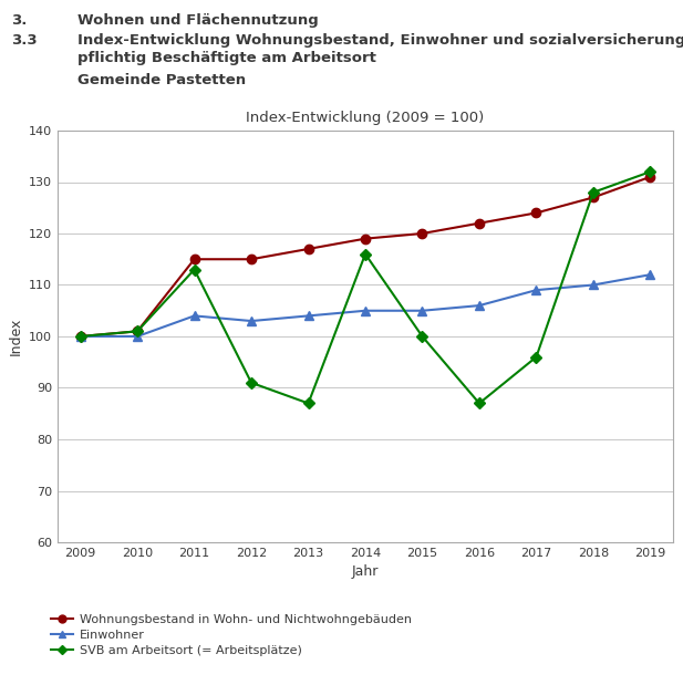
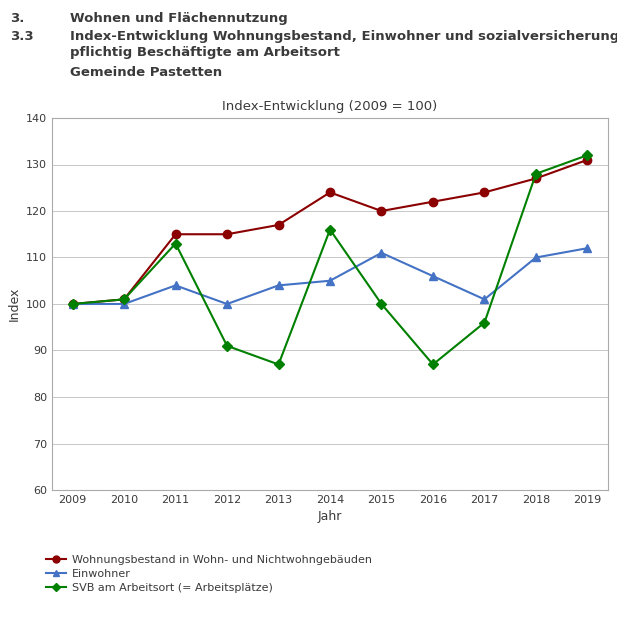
Einwohner/2012: 103 -> 100
Wohnungsbestand in Wohn- und Nichtwohngebäuden/2014: 119 -> 124
Einwohner/2015: 105 -> 111
Einwohner/2017: 109 -> 101
